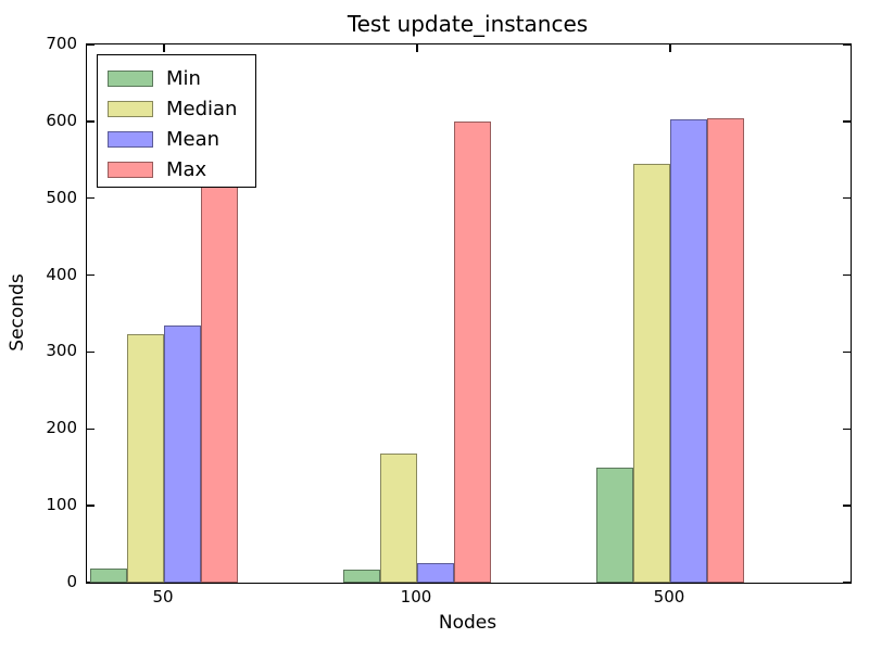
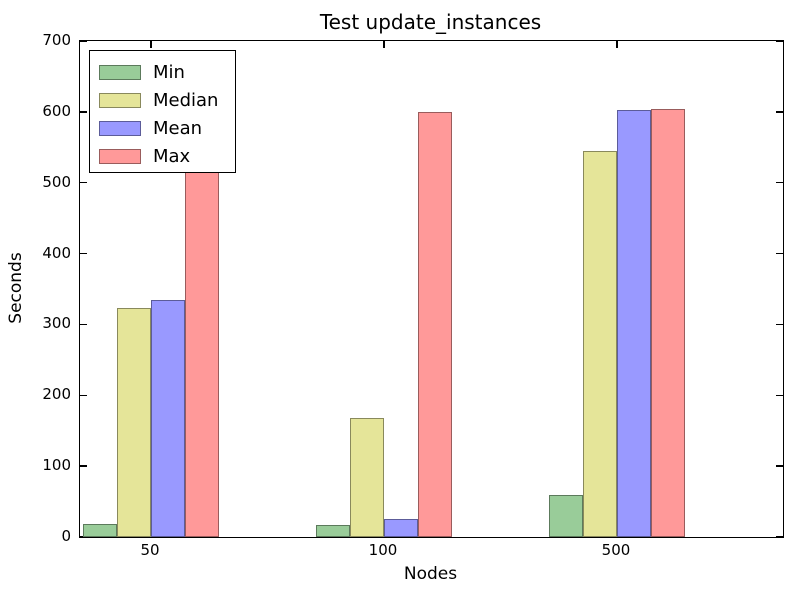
Min/500: 150 -> 60
